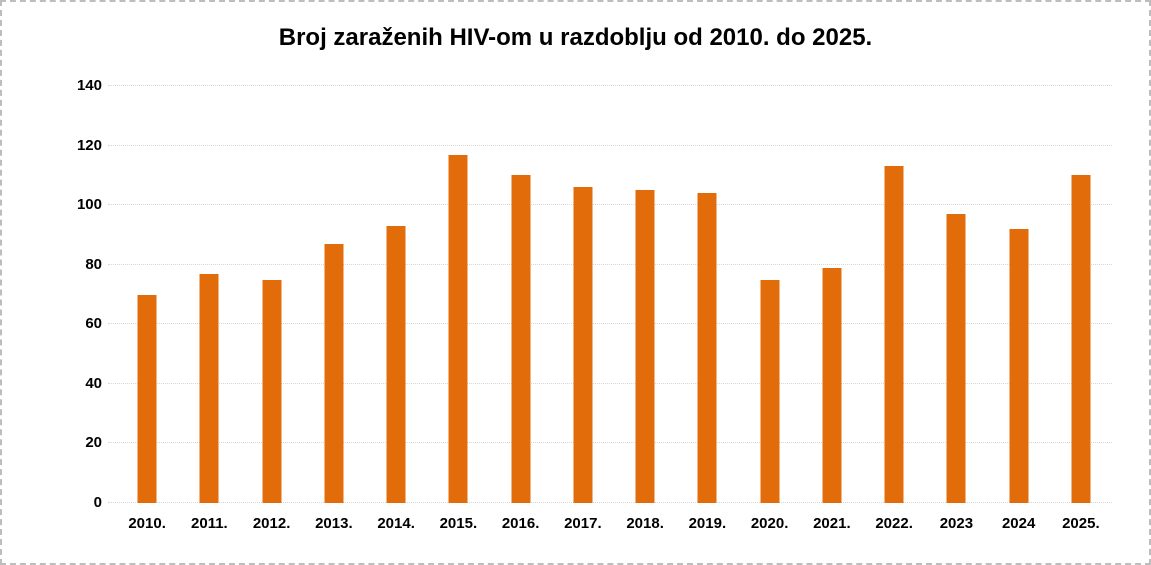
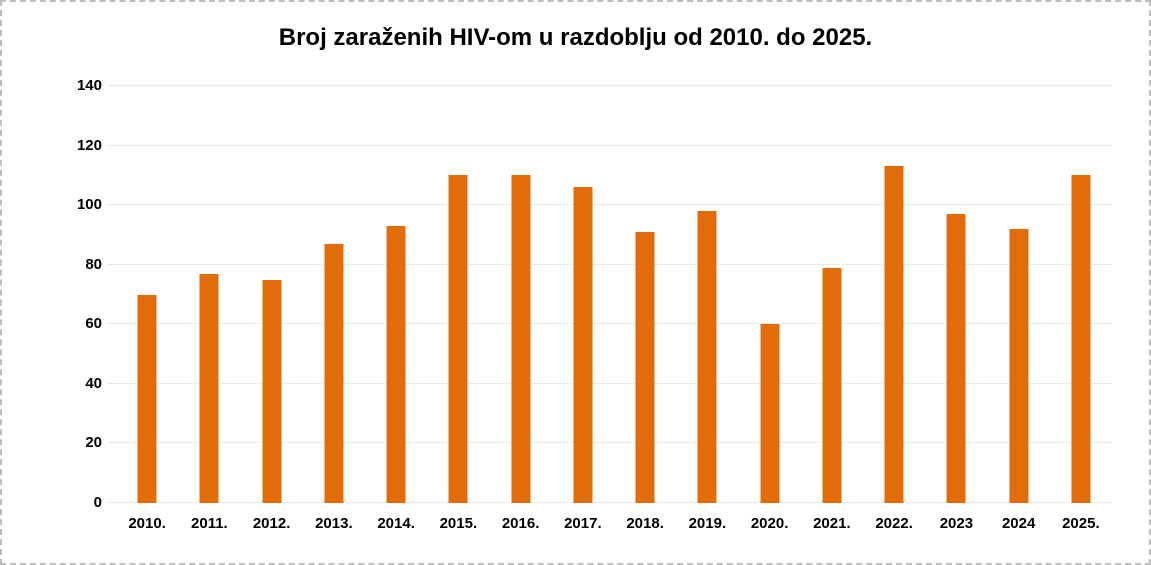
2015.: 117 -> 110
2018.: 105 -> 91
2019.: 104 -> 98
2020.: 75 -> 60
